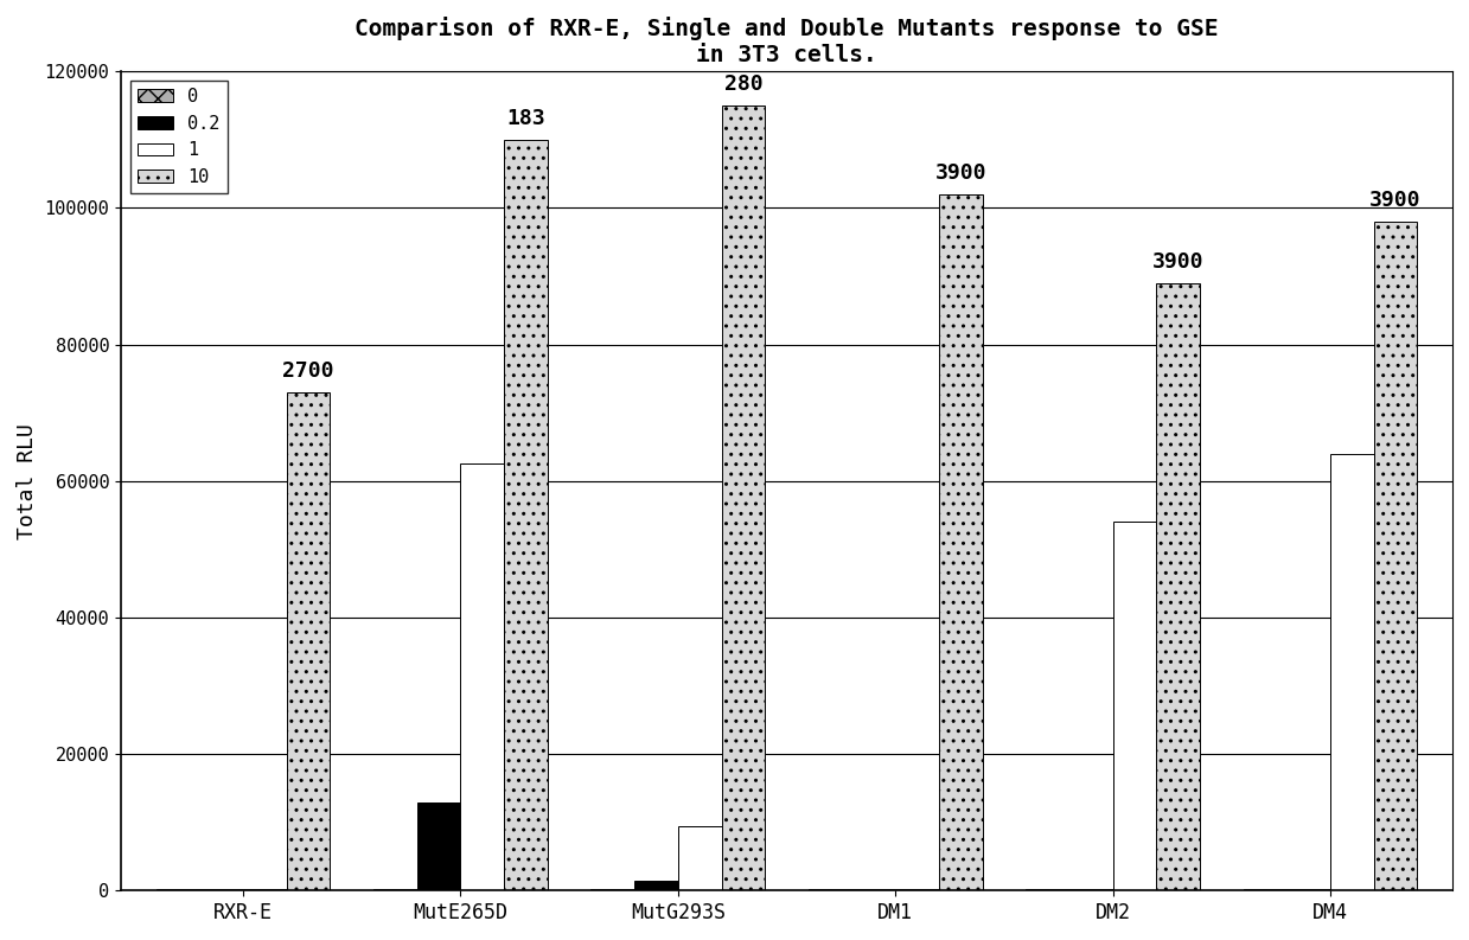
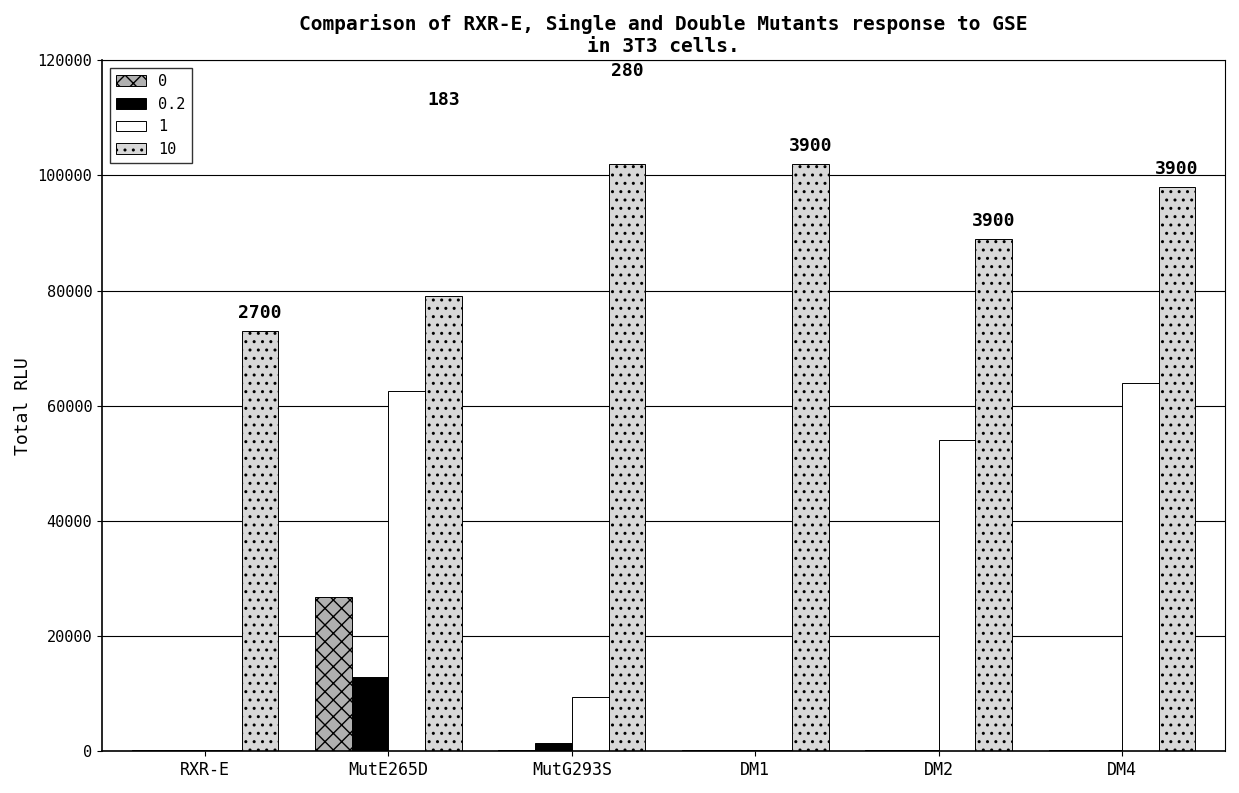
0/MutE265D: 200 -> 26800
10/MutE265D: 110000 -> 79000
10/MutG293S: 115000 -> 102000
